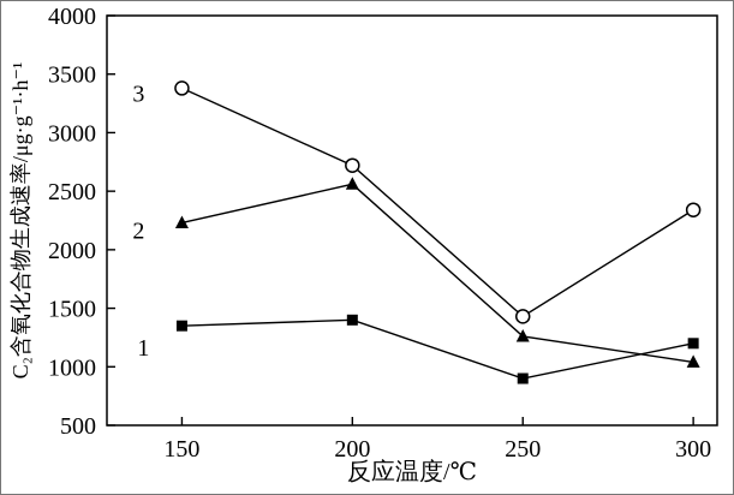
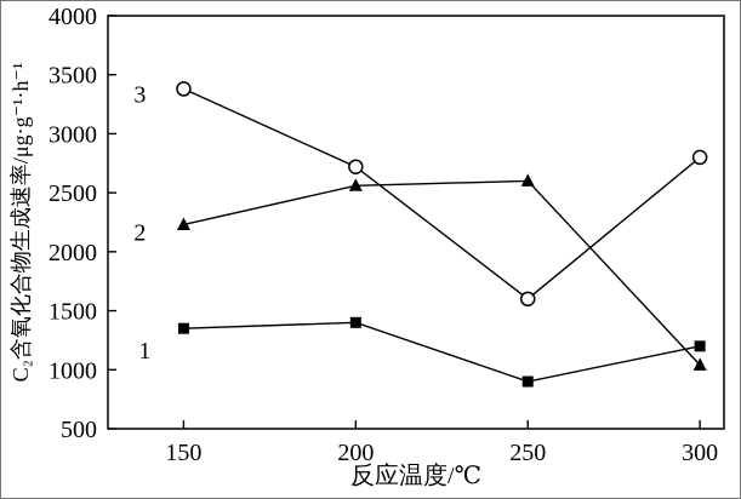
2/250: 1300 -> 2600
3/250: 1400 -> 1600
3/300: 2300 -> 2800
